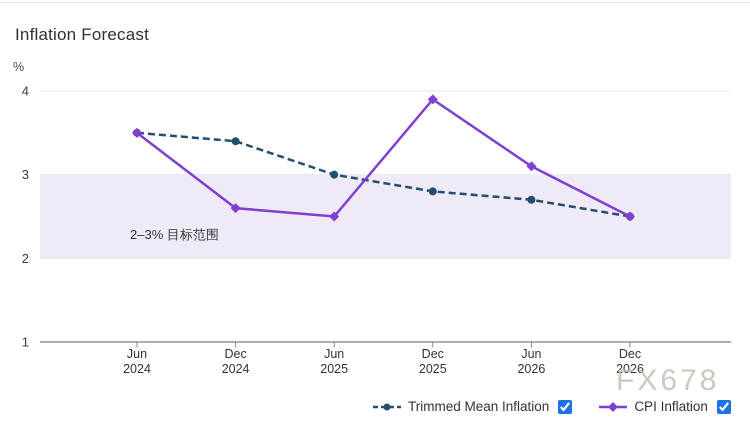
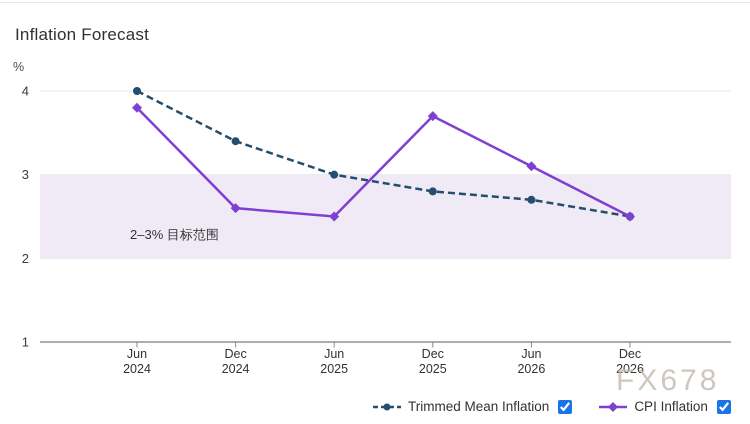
Trimmed Mean Inflation/Jun 2024: 3.5 -> 4.0
CPI Inflation/Jun 2024: 3.5 -> 3.8
CPI Inflation/Dec 2025: 3.9 -> 3.7
